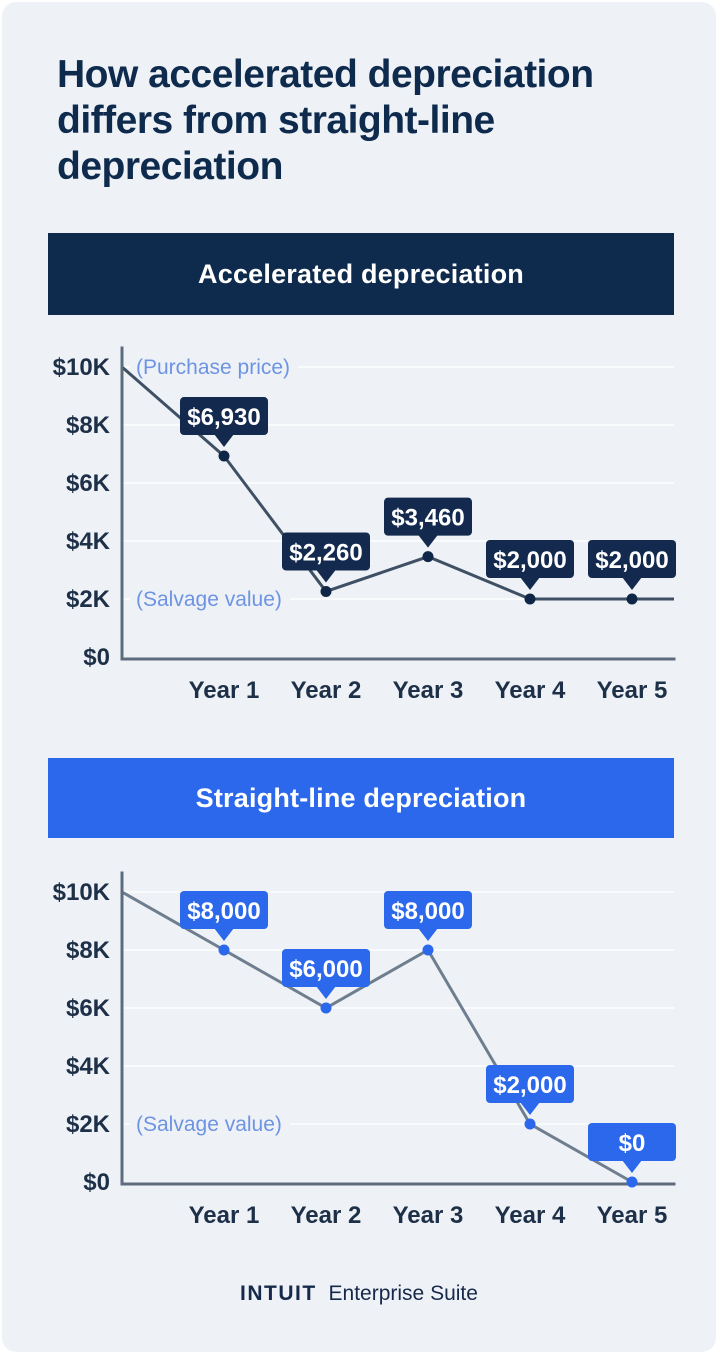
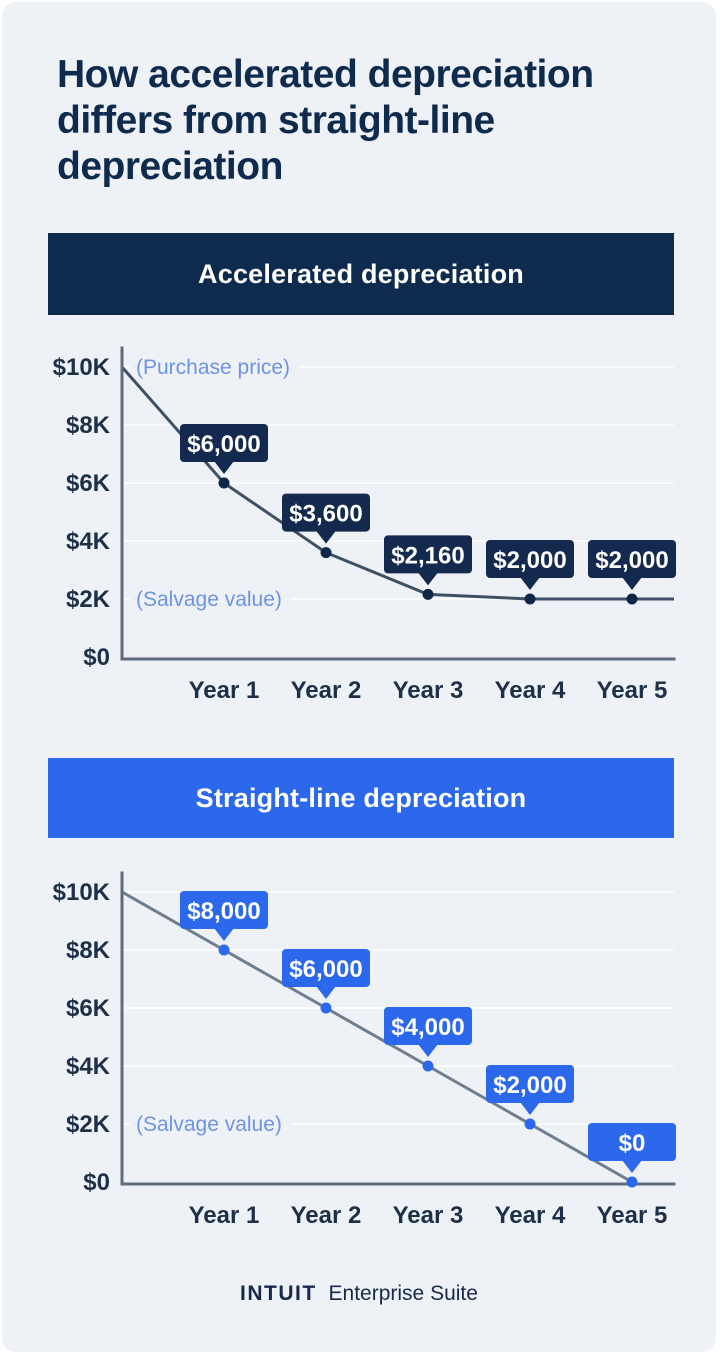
Accelerated depreciation/Year 1: $6,930 -> $6,000
Accelerated depreciation/Year 2: $2,260 -> $3,600
Accelerated depreciation/Year 3: $3,460 -> $2,160
Straight-line depreciation/Year 3: $8,000 -> $4,000
